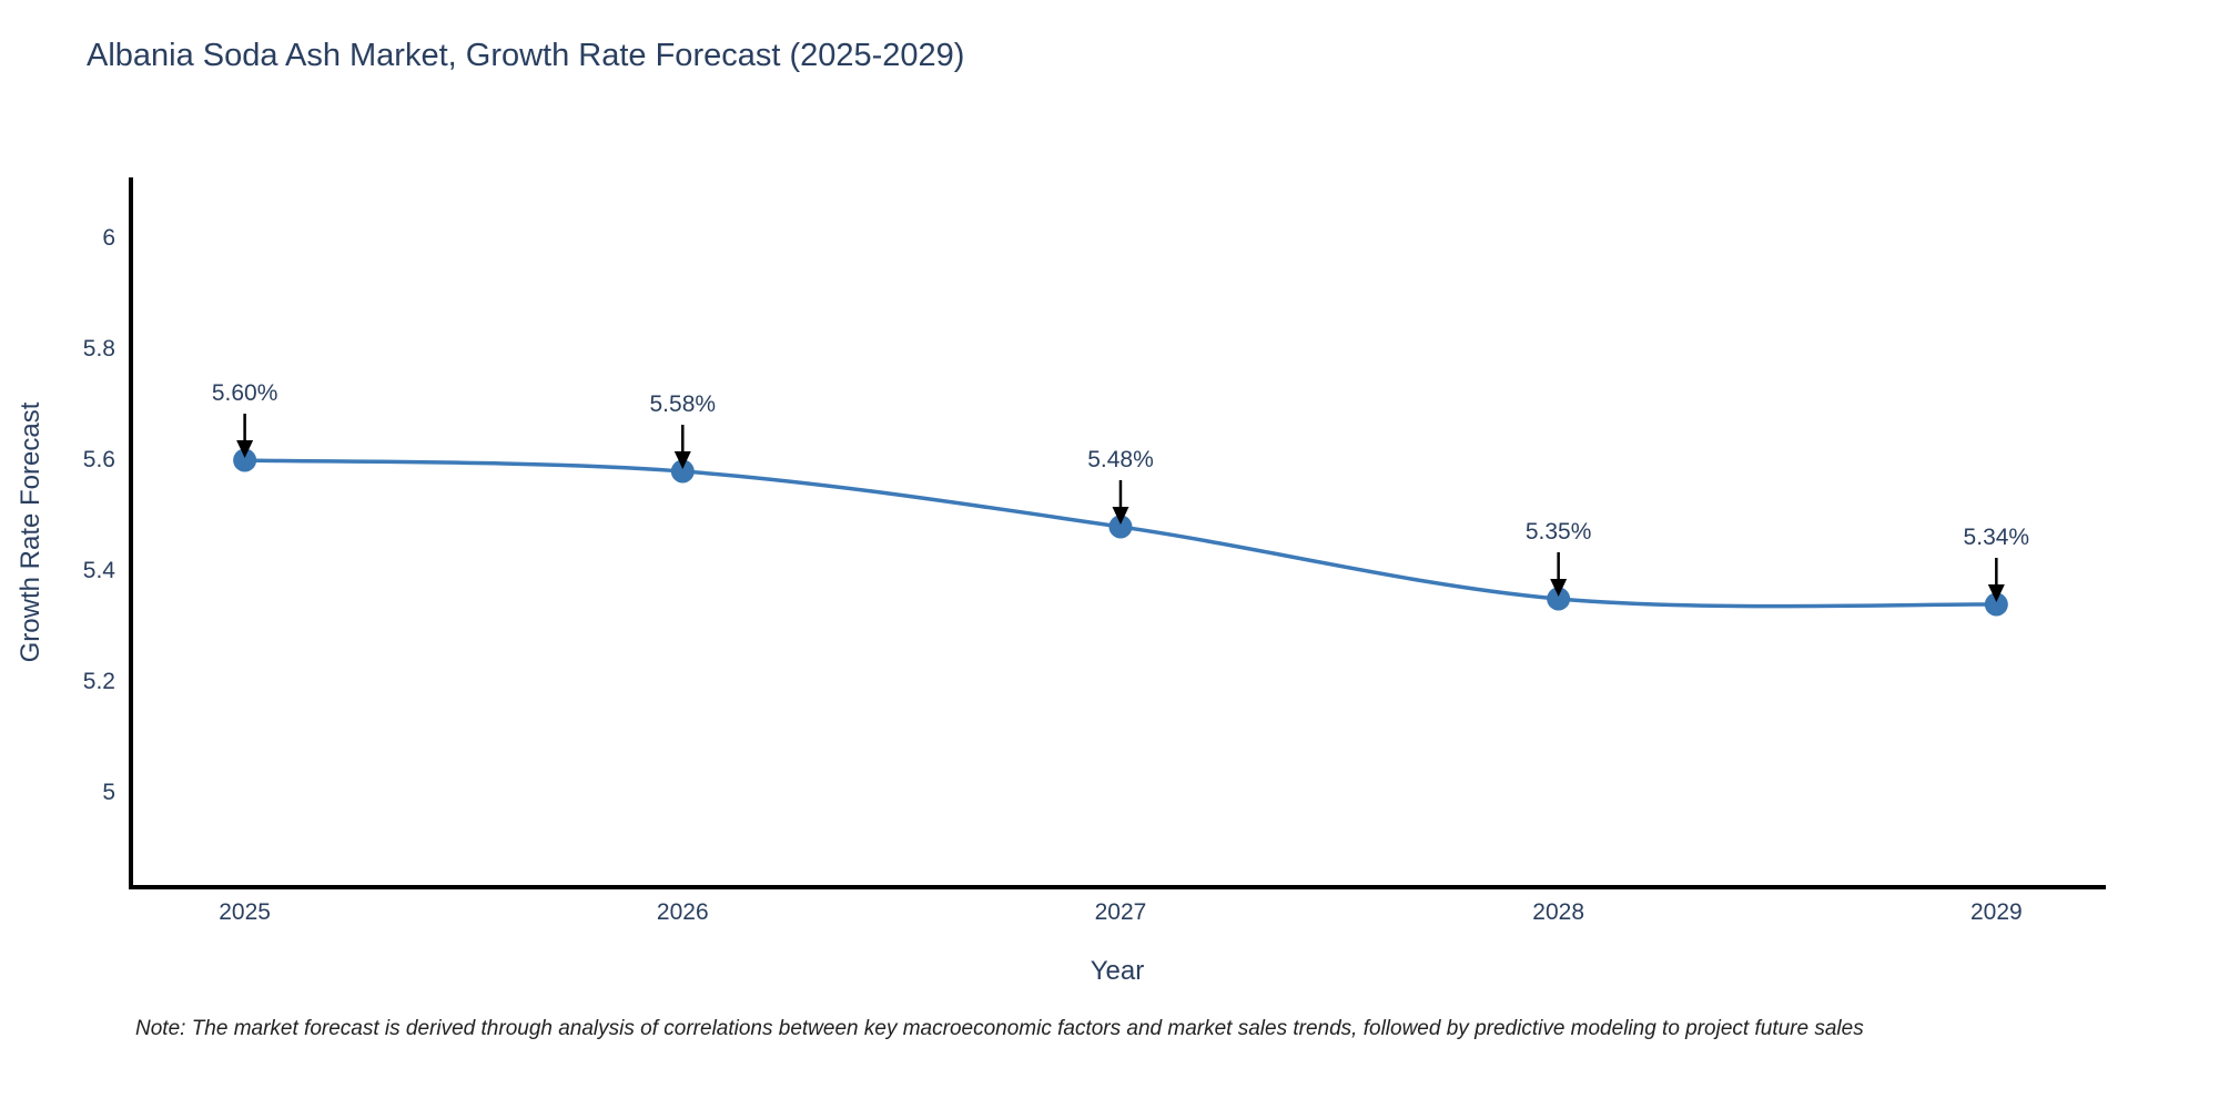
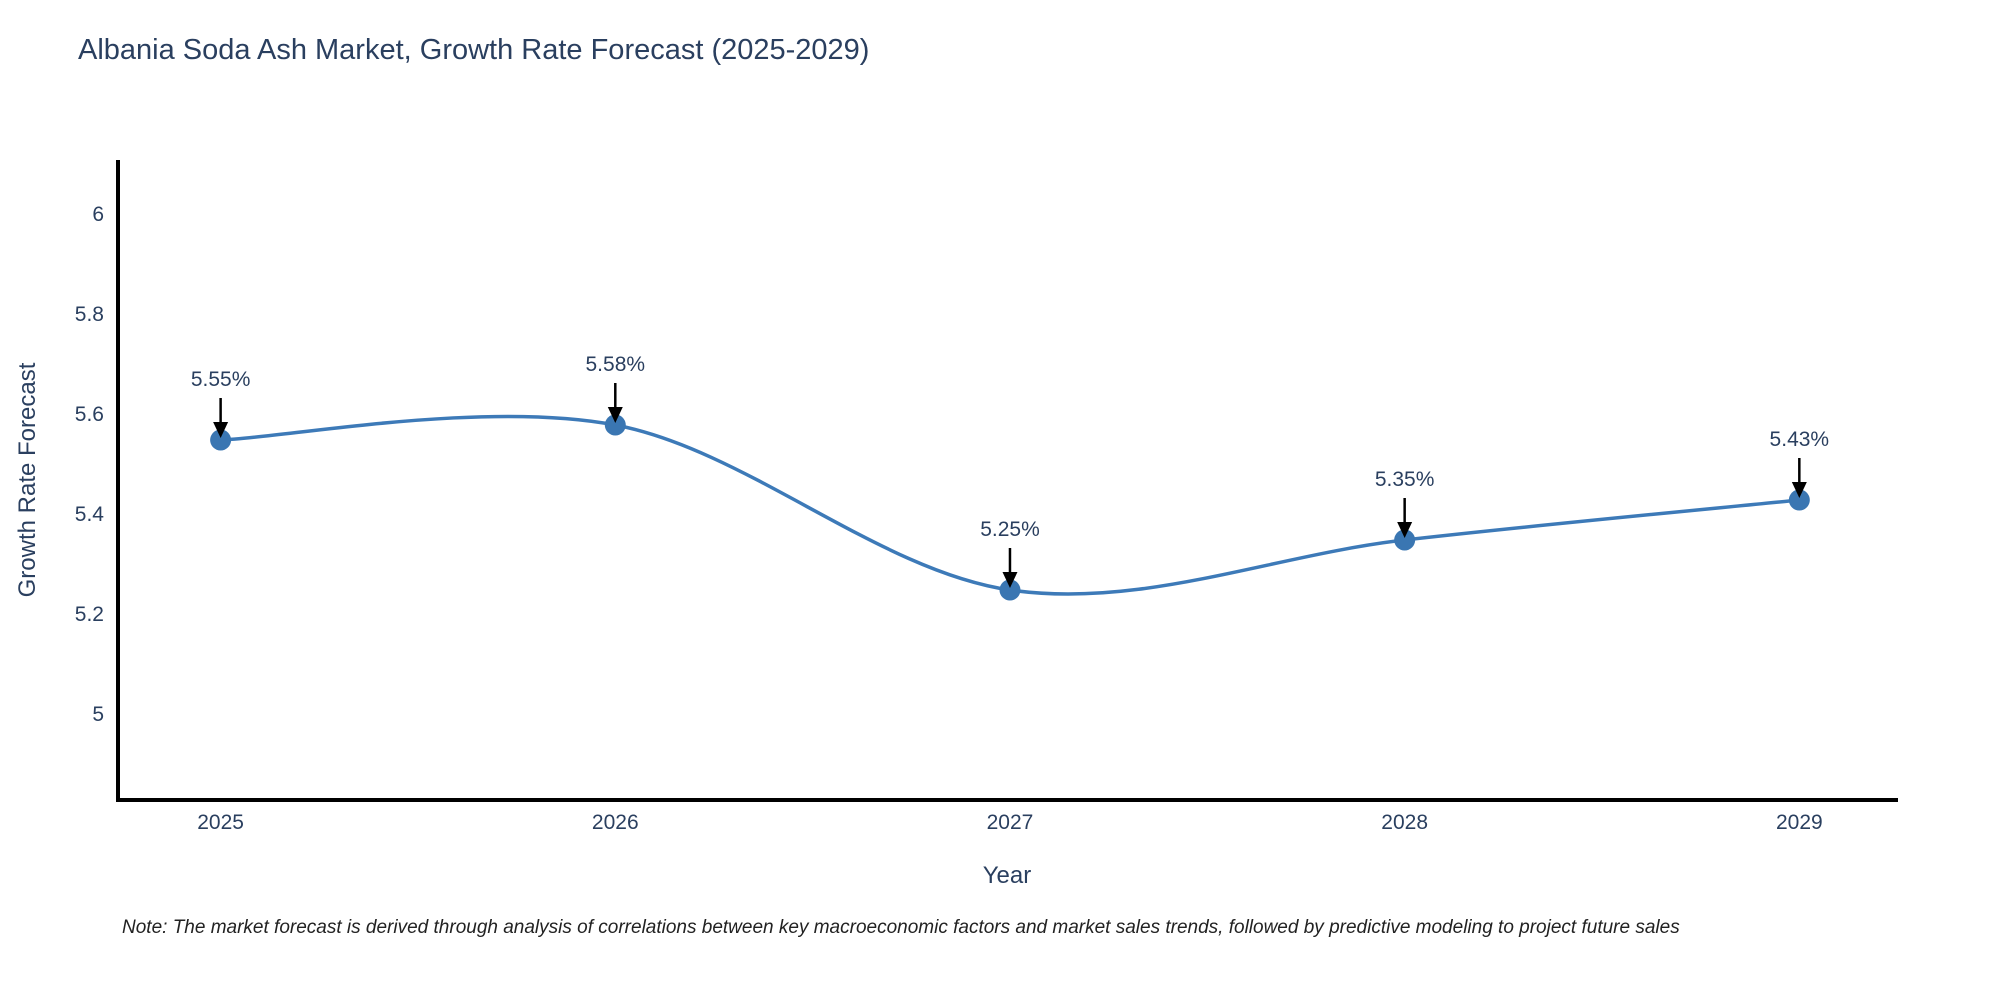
2025: 5.60% -> 5.55%
2027: 5.48% -> 5.25%
2029: 5.34% -> 5.43%
